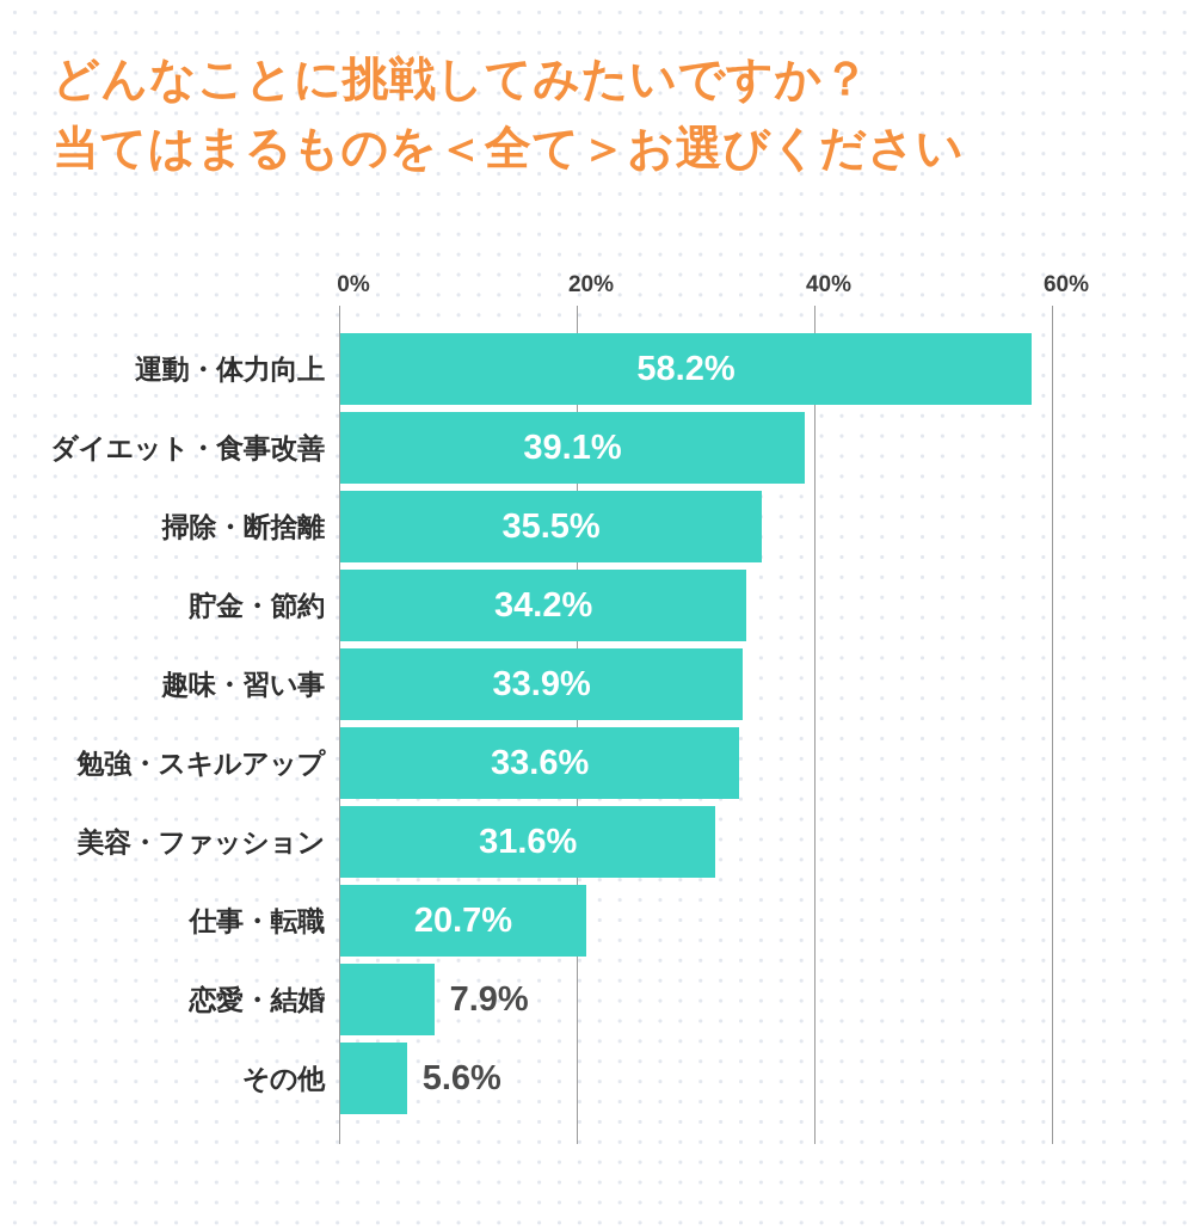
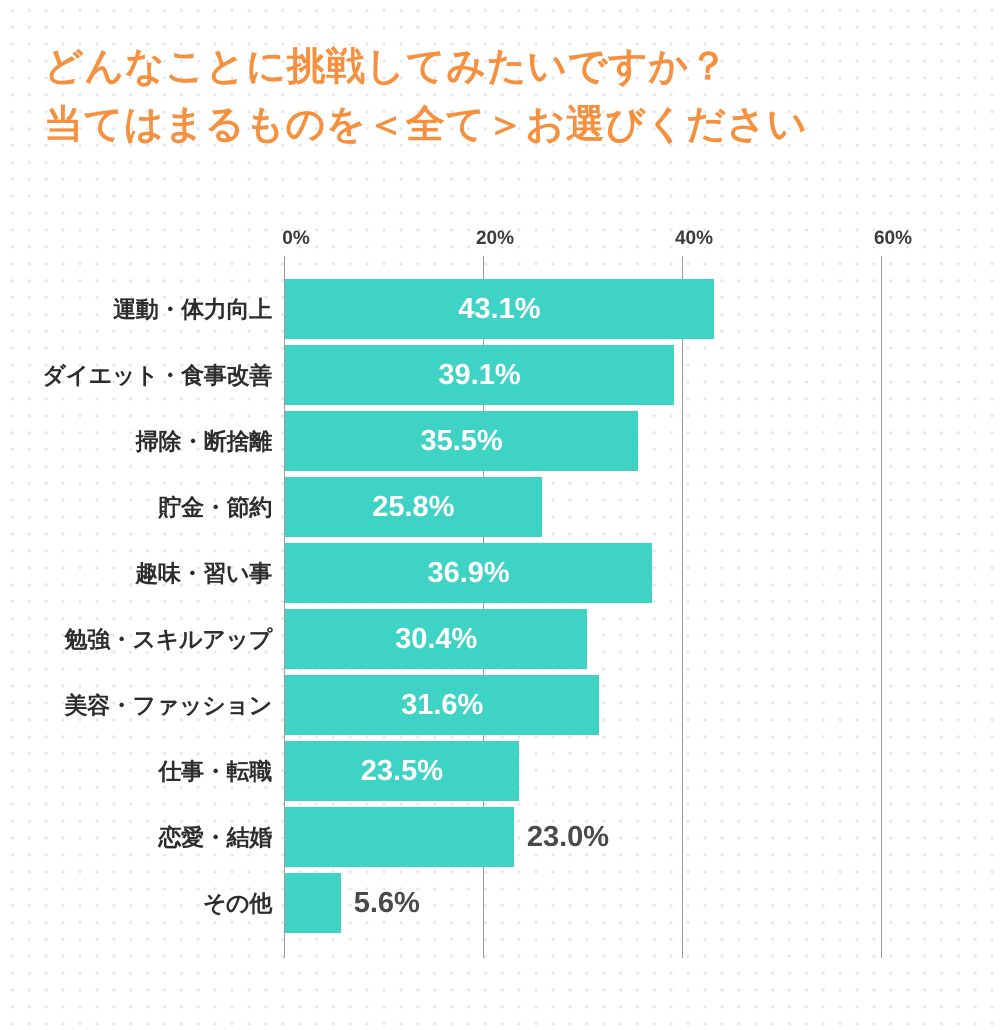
運動・体力向上: 58.2% -> 43.1%
貯金・節約: 34.2% -> 25.8%
趣味・習い事: 33.9% -> 36.9%
勉強・スキルアップ: 33.6% -> 30.4%
仕事・転職: 20.7% -> 23.5%
恋愛・結婚: 7.9% -> 23.0%
